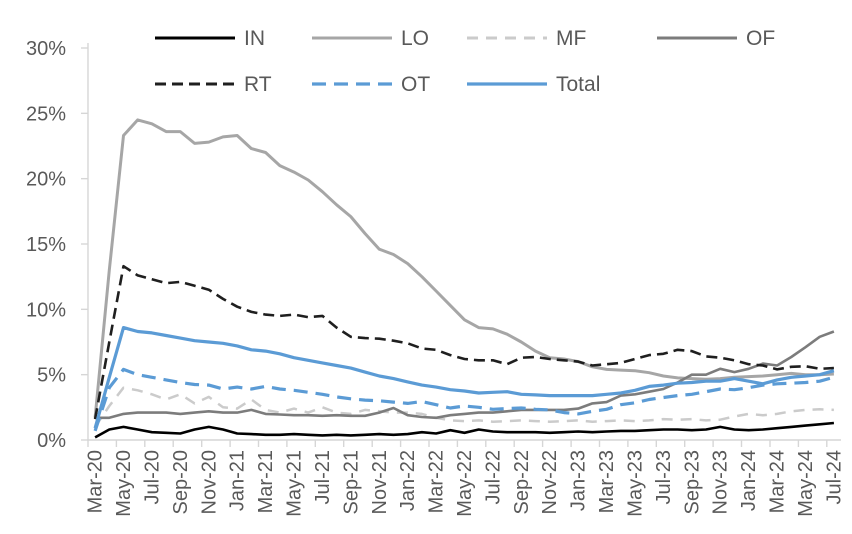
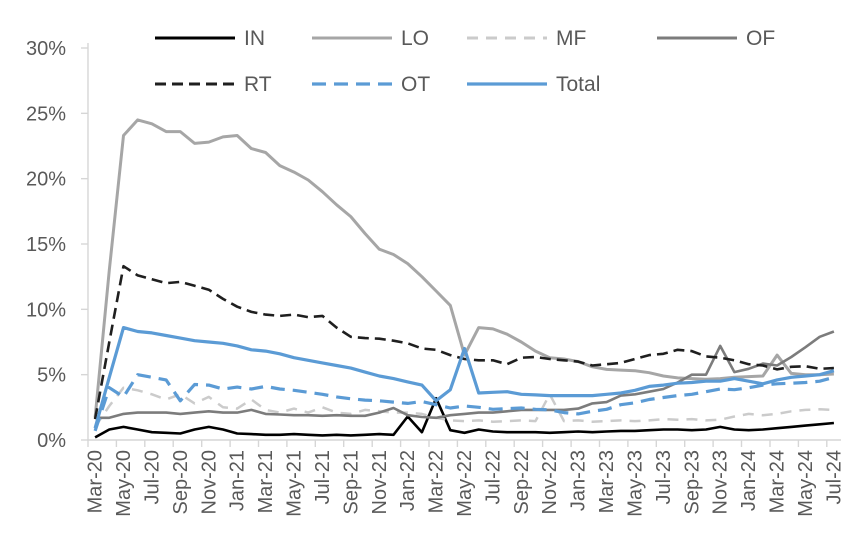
OT/May-20: 5.4% -> 3.3%
OT/Sep-20: 4.4% -> 3.0%
IN/Jan-22: 0.5% -> 1.8%
IN/Mar-22: 0.5% -> 3.2%
Total/Mar-22: 4.0% -> 3.0%
LO/May-22: 9.2% -> 6.5%
Total/May-22: 3.8% -> 7.0%
MF/Nov-22: 1.4% -> 3.5%
OF/Nov-23: 5.5% -> 7.2%
LO/Mar-24: 5.0% -> 6.5%
